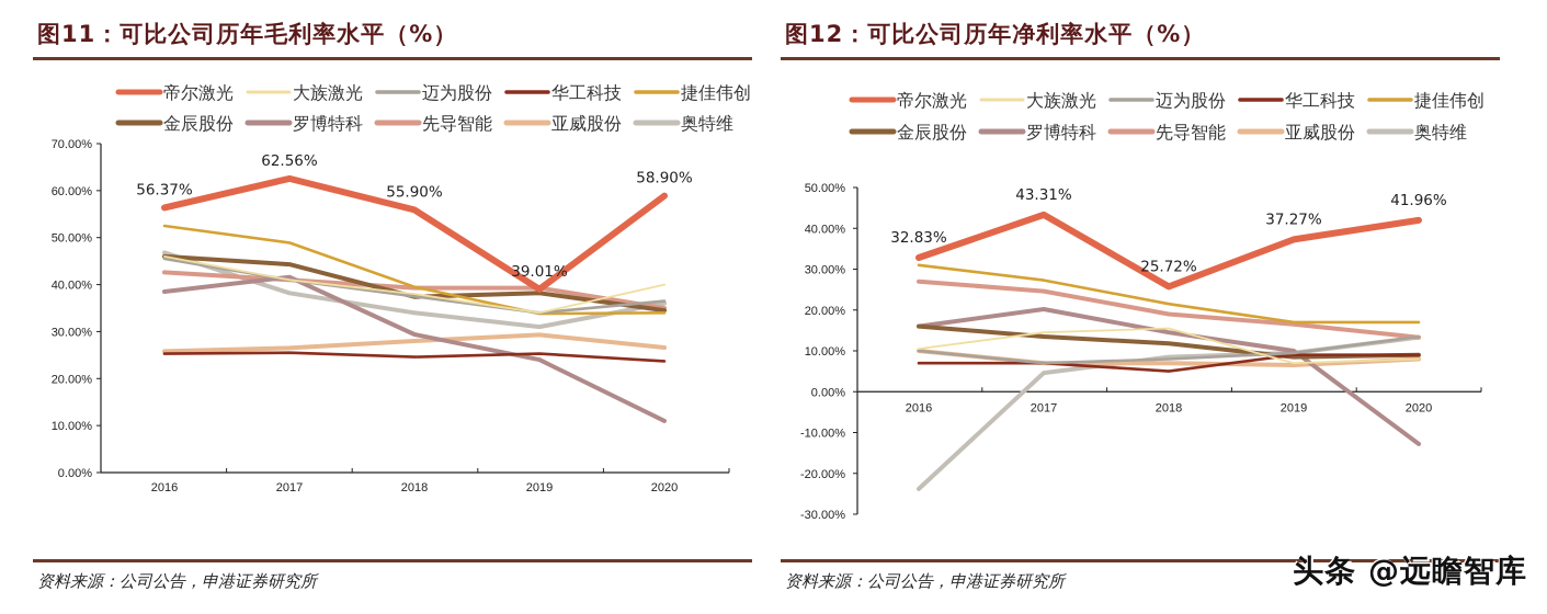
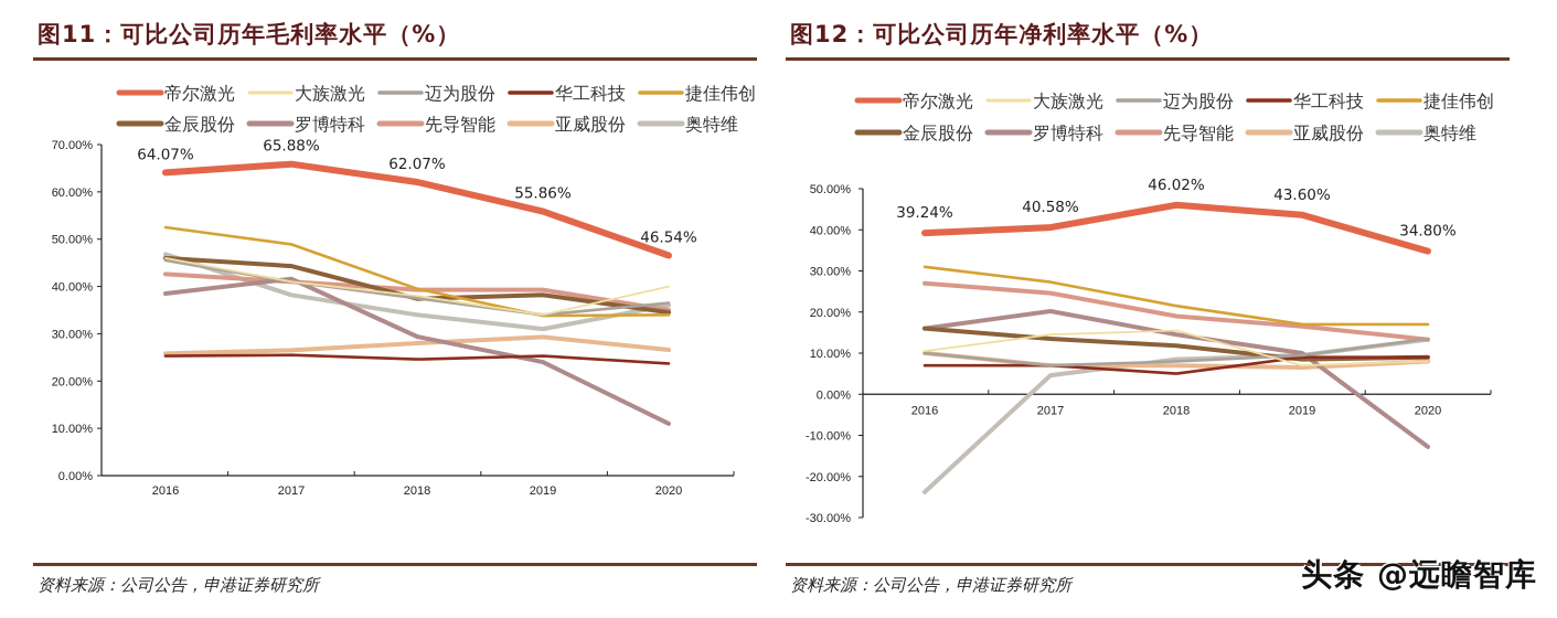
图11：可比公司历年毛利率水平（%）/帝尔激光/2016: 56.37% -> 64.07%
图11：可比公司历年毛利率水平（%）/帝尔激光/2017: 62.56% -> 65.88%
图11：可比公司历年毛利率水平（%）/帝尔激光/2018: 55.90% -> 62.07%
图11：可比公司历年毛利率水平（%）/帝尔激光/2019: 39.01% -> 55.86%
图11：可比公司历年毛利率水平（%）/帝尔激光/2020: 58.90% -> 46.54%
图12：可比公司历年净利率水平（%）/帝尔激光/2016: 32.83% -> 39.24%
图12：可比公司历年净利率水平（%）/帝尔激光/2017: 43.31% -> 40.58%
图12：可比公司历年净利率水平（%）/帝尔激光/2018: 25.72% -> 46.02%
图12：可比公司历年净利率水平（%）/帝尔激光/2019: 37.27% -> 43.60%
图12：可比公司历年净利率水平（%）/帝尔激光/2020: 41.96% -> 34.80%
